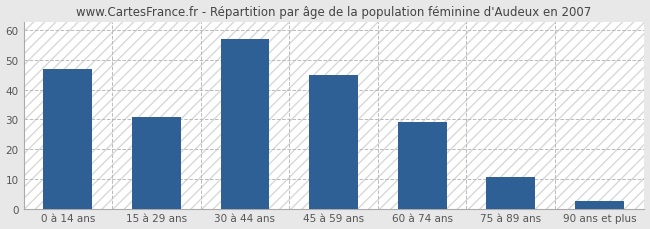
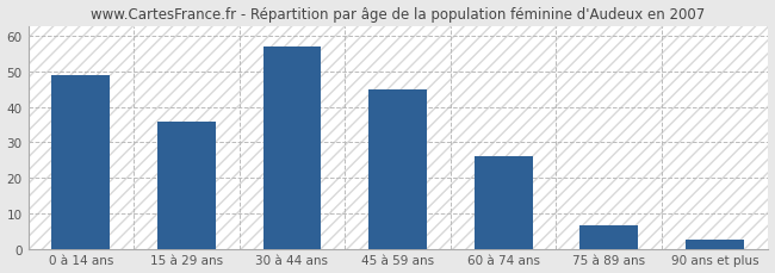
0 à 14 ans: 47.0 -> 49.0
15 à 29 ans: 31.0 -> 36.0
60 à 74 ans: 29.0 -> 26.0
75 à 89 ans: 10.5 -> 6.5
